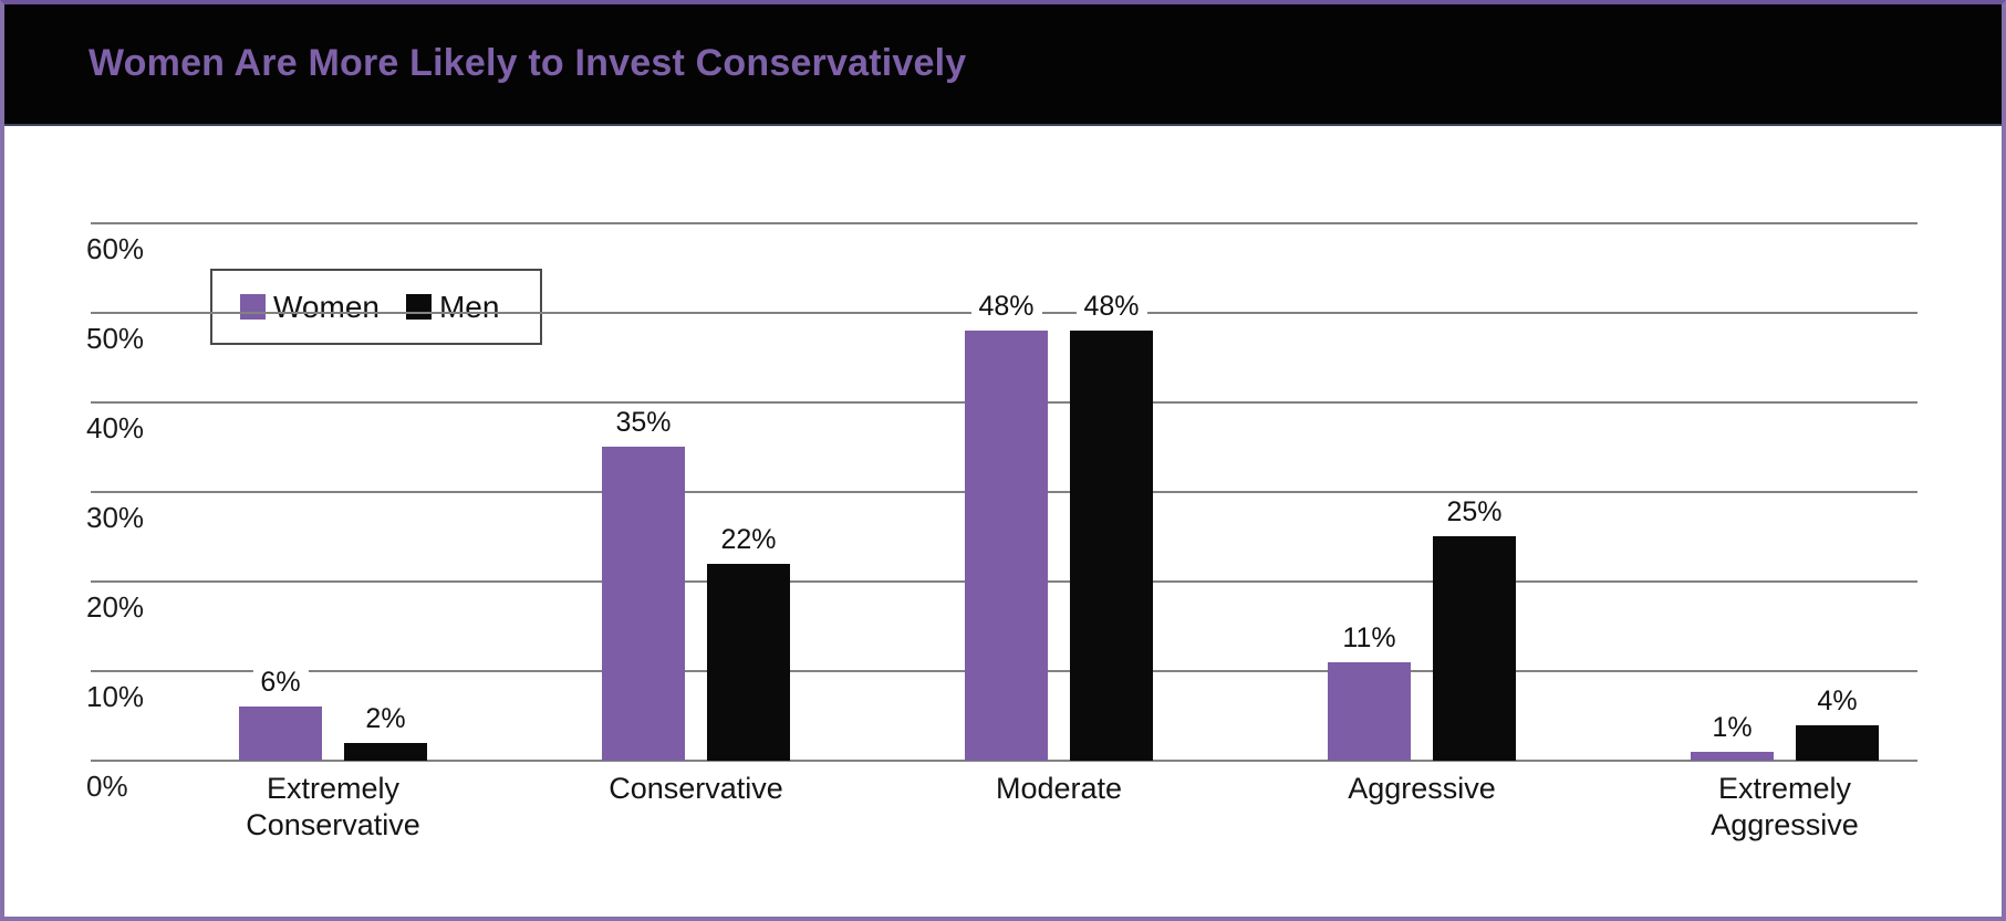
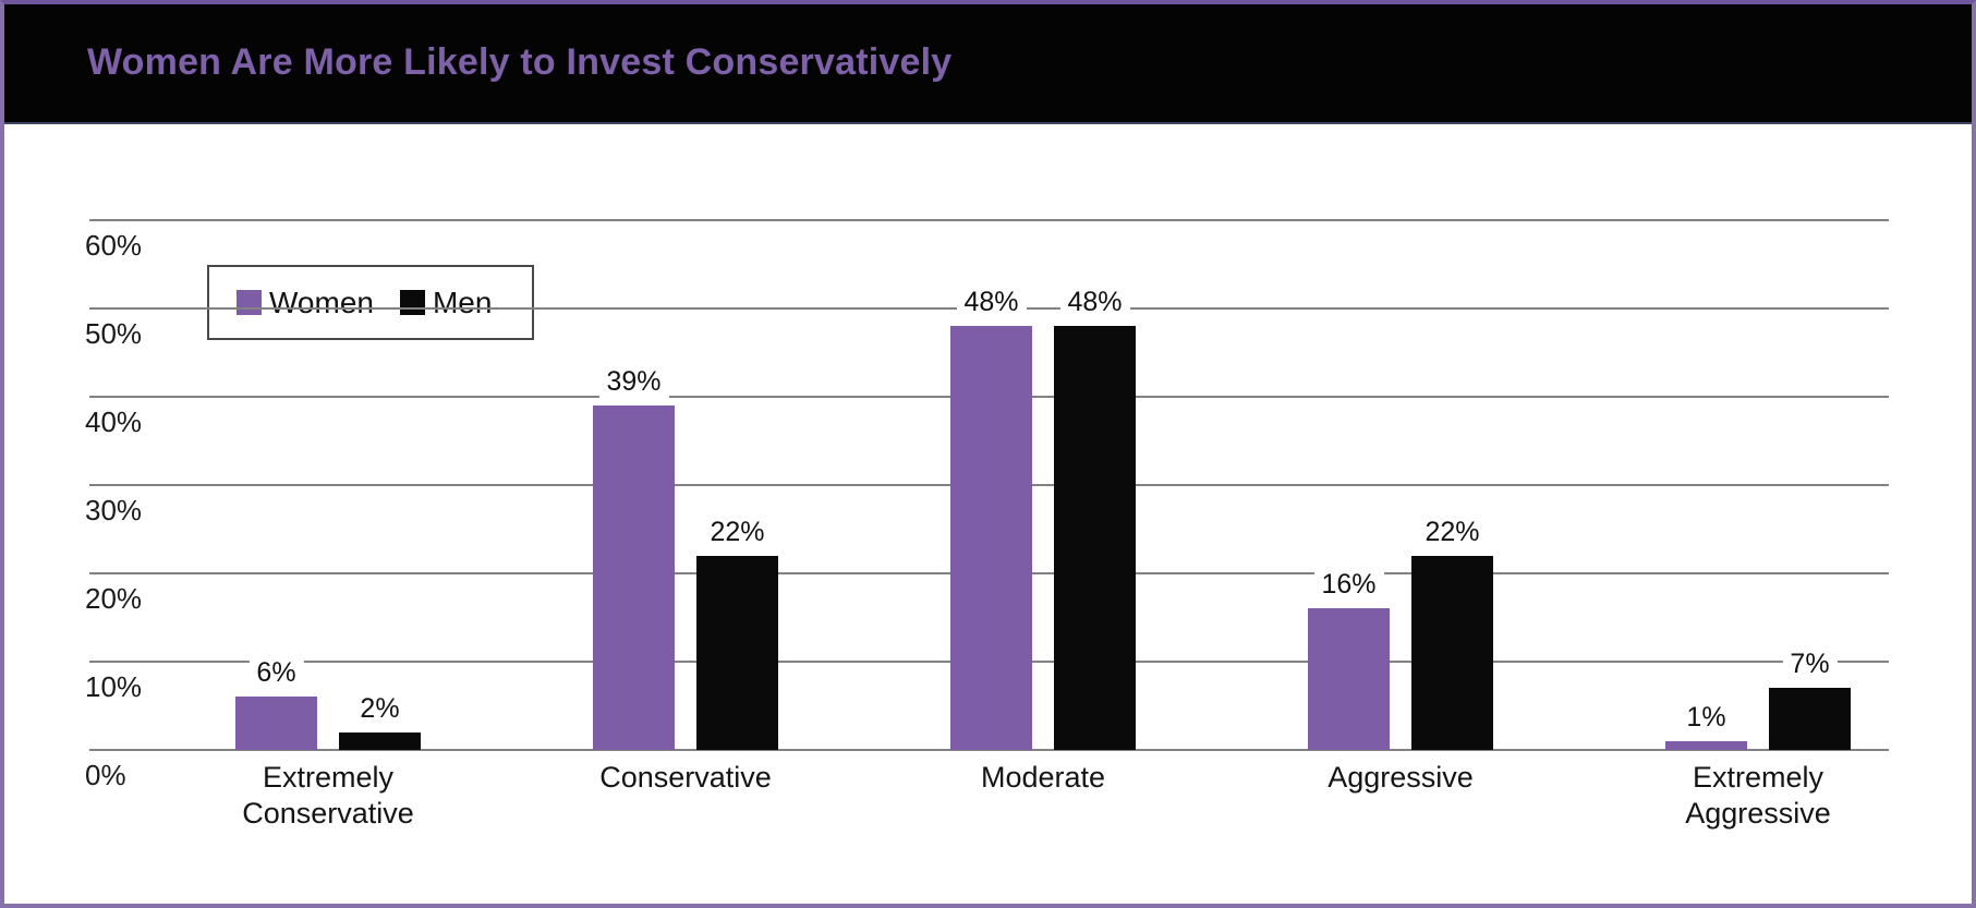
Women/Conservative: 35% -> 39%
Women/Aggressive: 11% -> 16%
Men/Aggressive: 25% -> 22%
Men/Extremely Aggressive: 4% -> 7%
